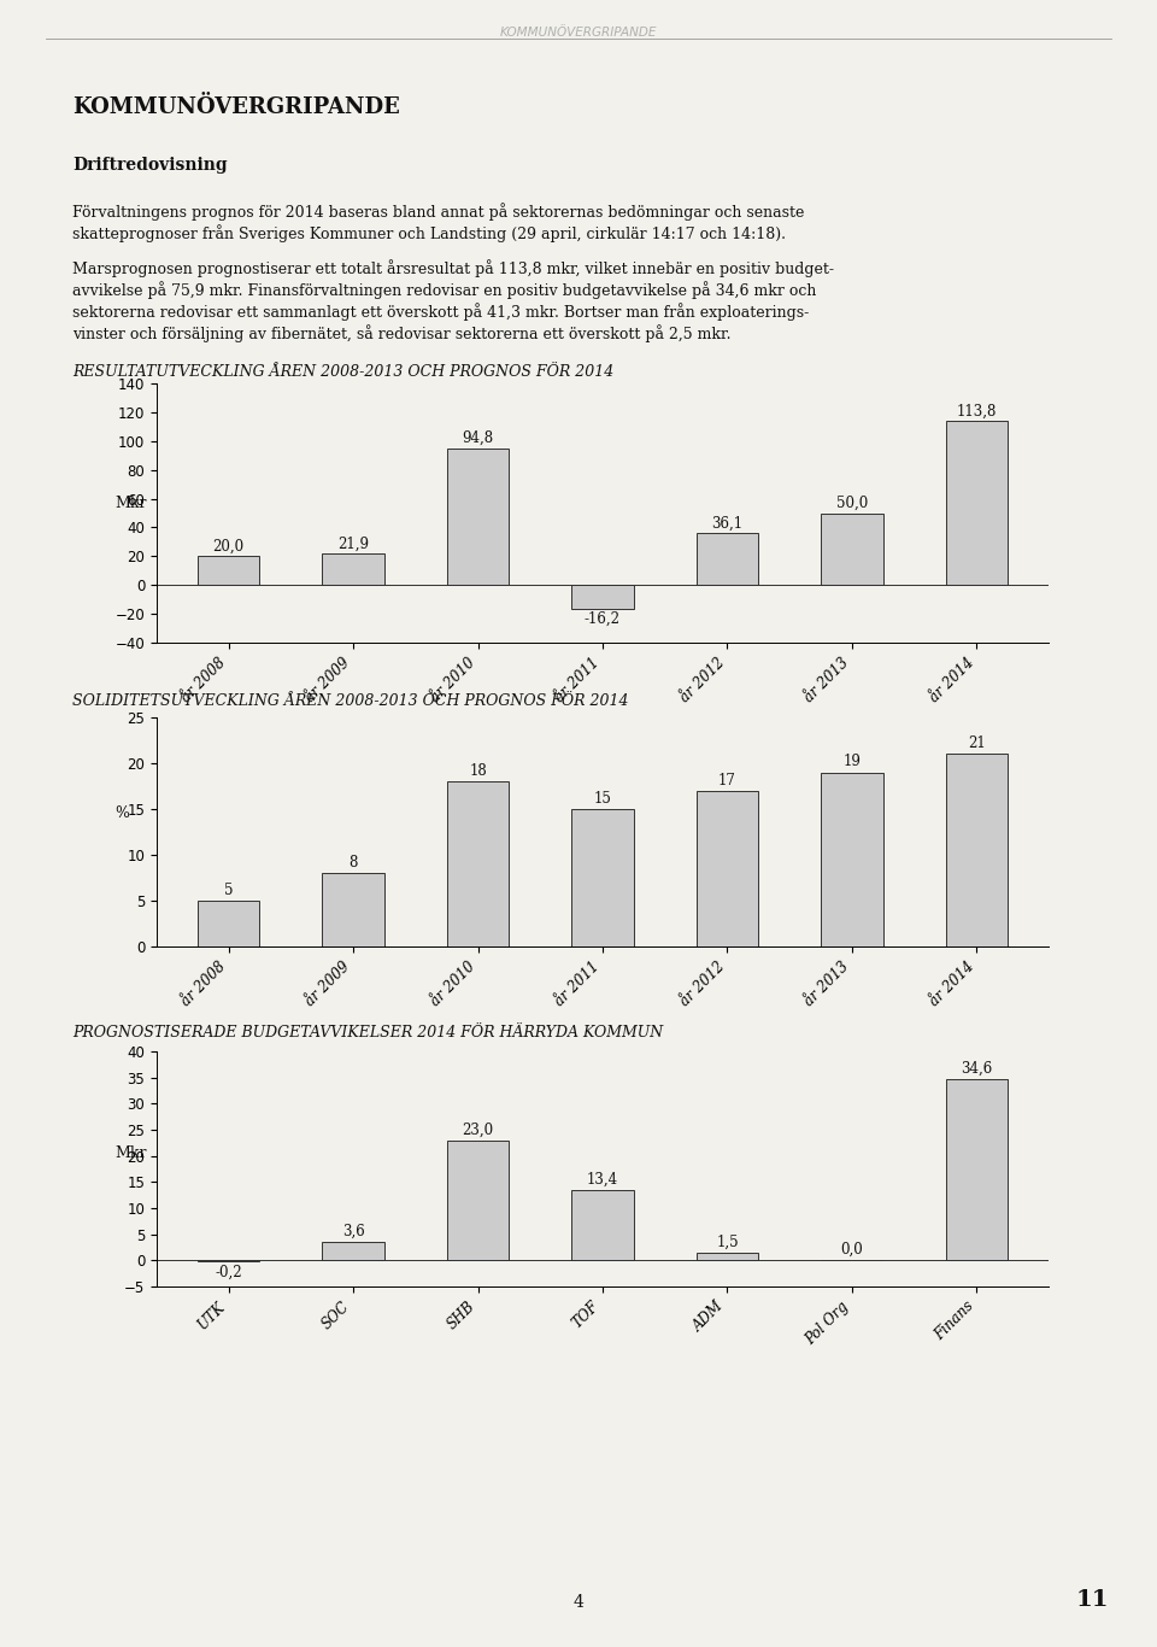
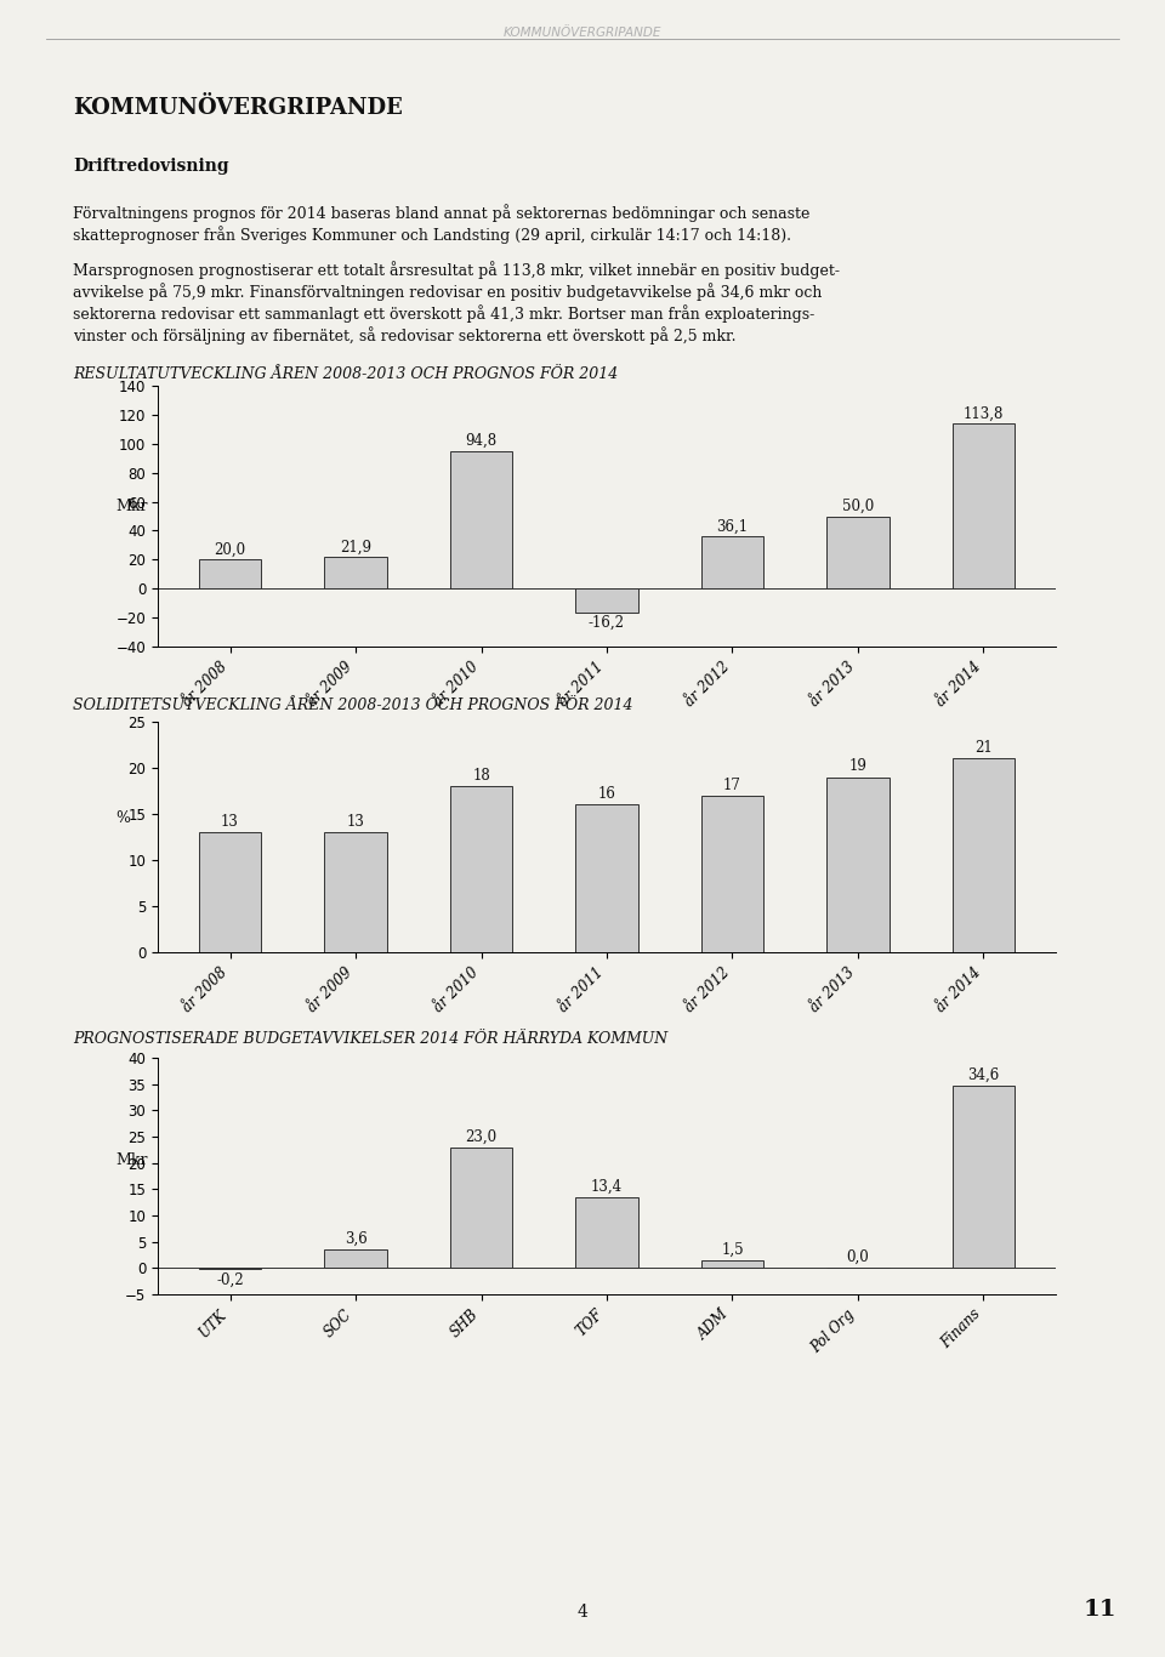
år 2008: 5 -> 13
år 2009: 8 -> 13
år 2011: 15 -> 16
